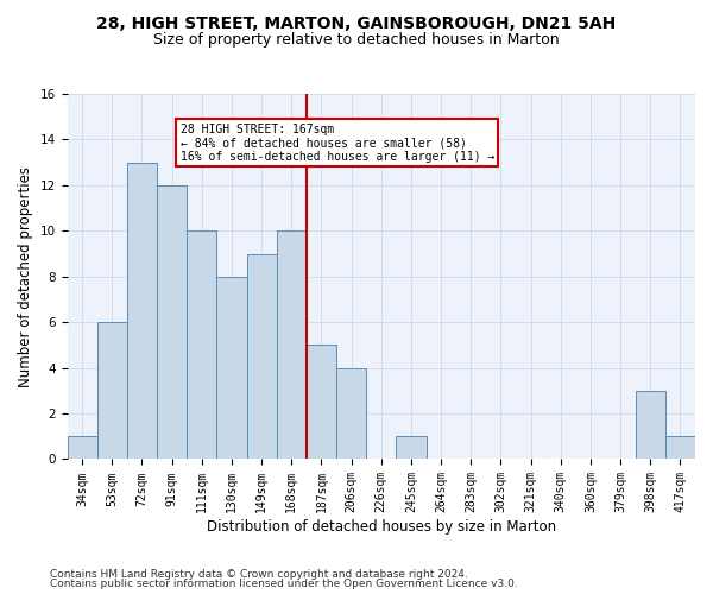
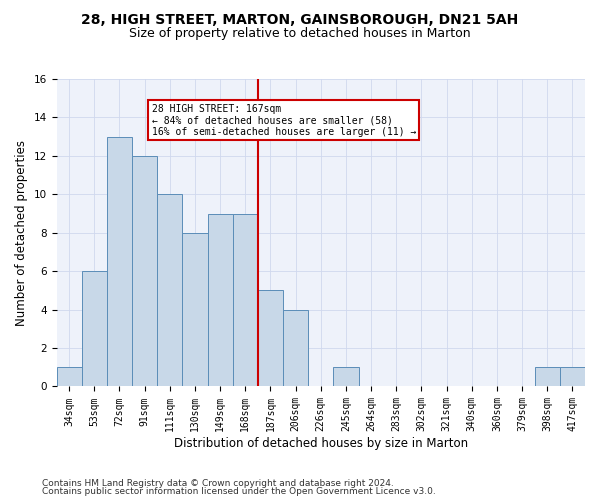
168sqm: 10 -> 9
398sqm: 3 -> 1
